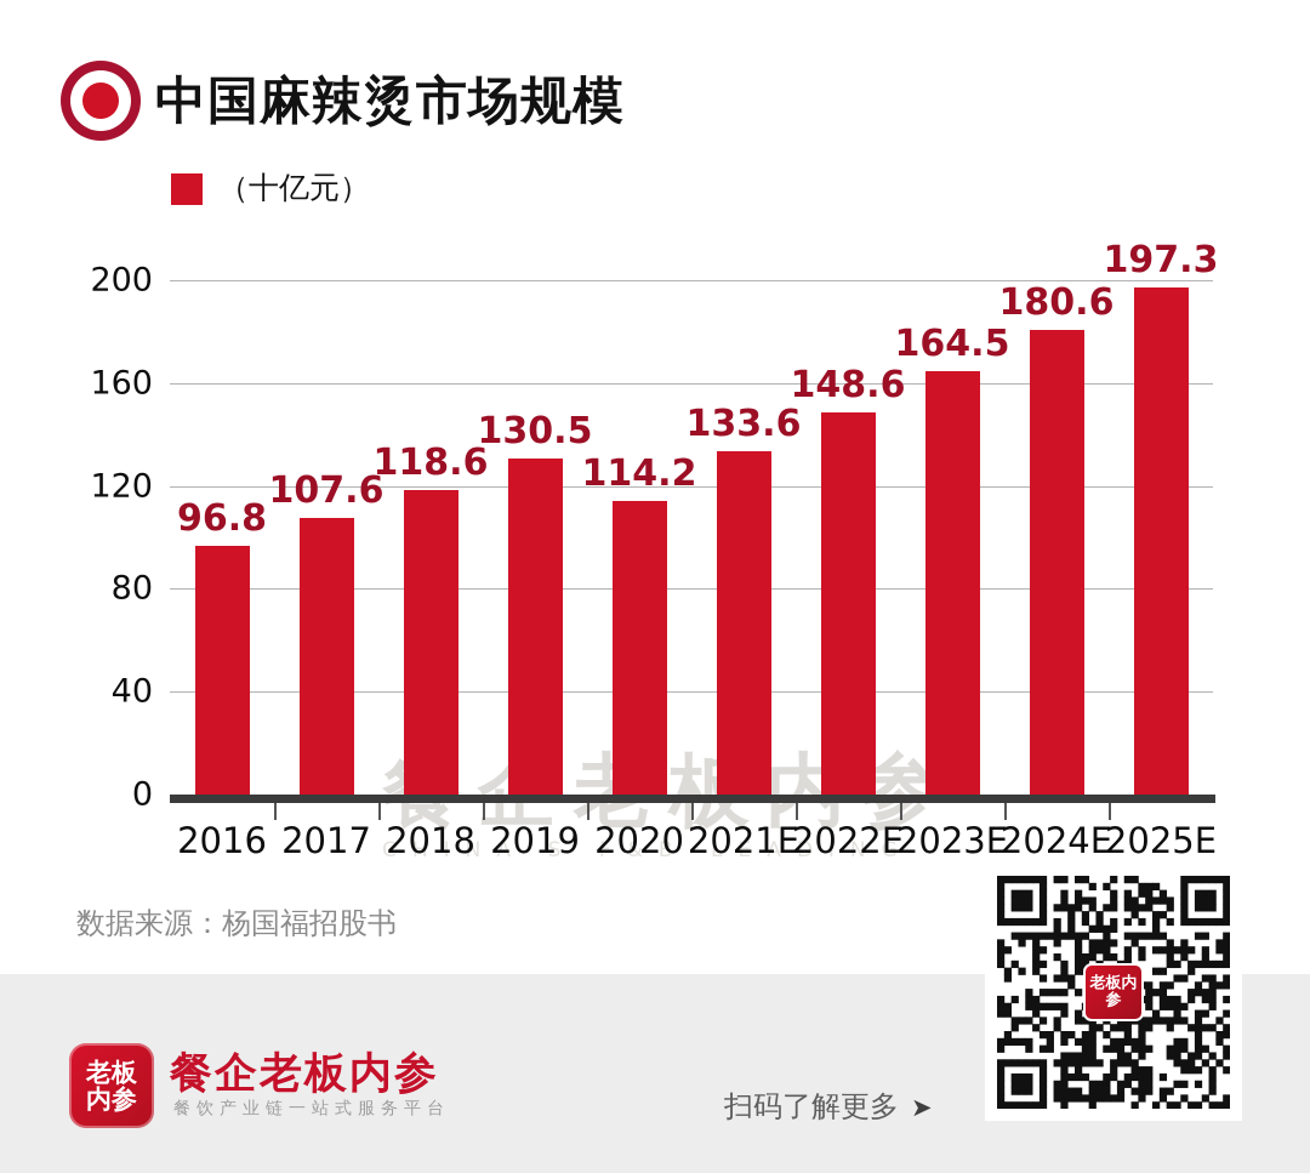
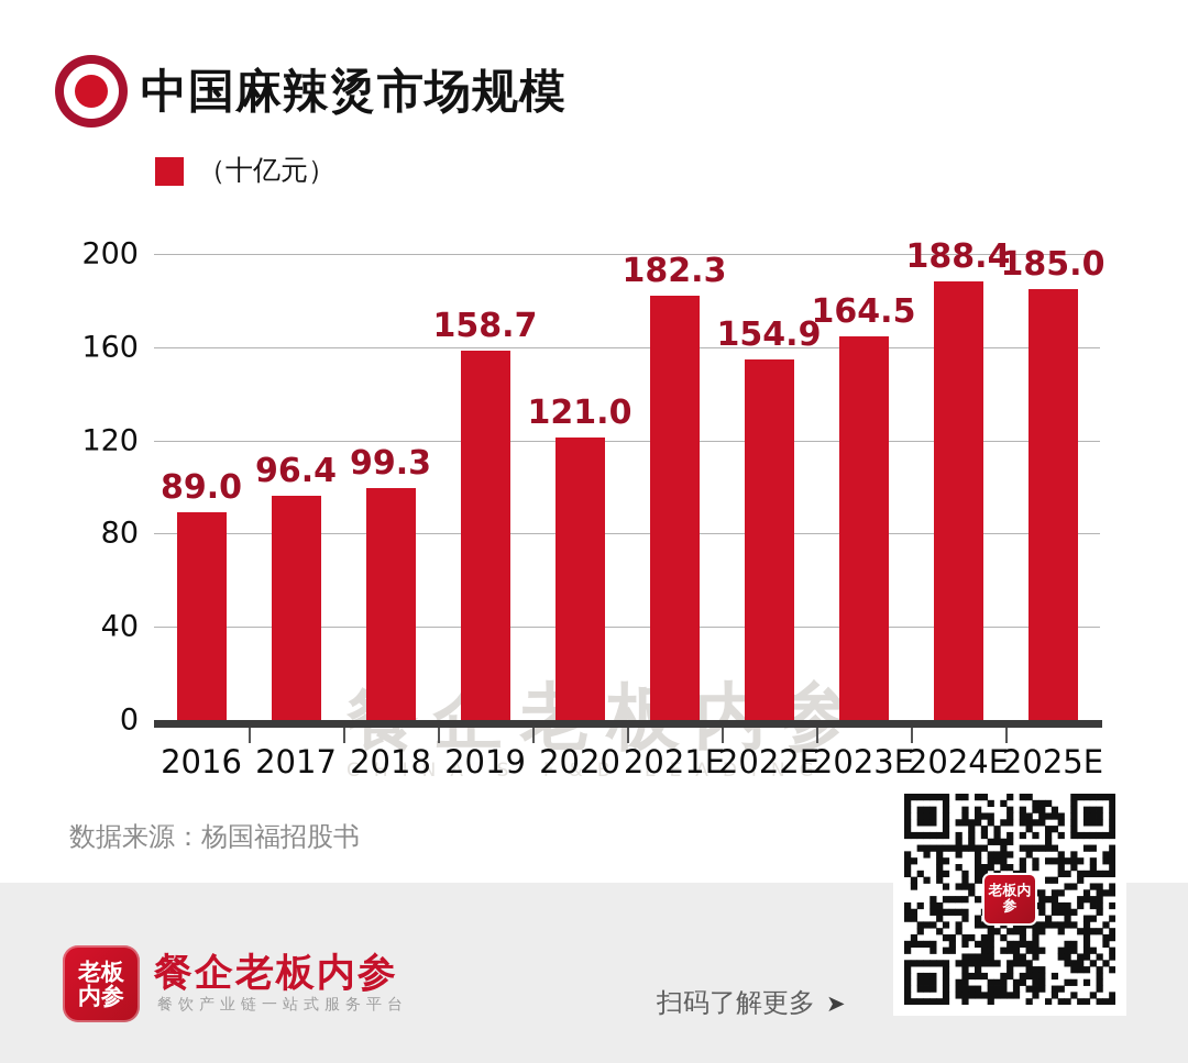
2016: 96.8 -> 89.0
2017: 107.6 -> 96.4
2018: 118.6 -> 99.3
2019: 130.5 -> 158.7
2020: 114.2 -> 121.0
2021E: 133.6 -> 182.3
2022E: 148.6 -> 154.9
2024E: 180.6 -> 188.4
2025E: 197.3 -> 185.0
